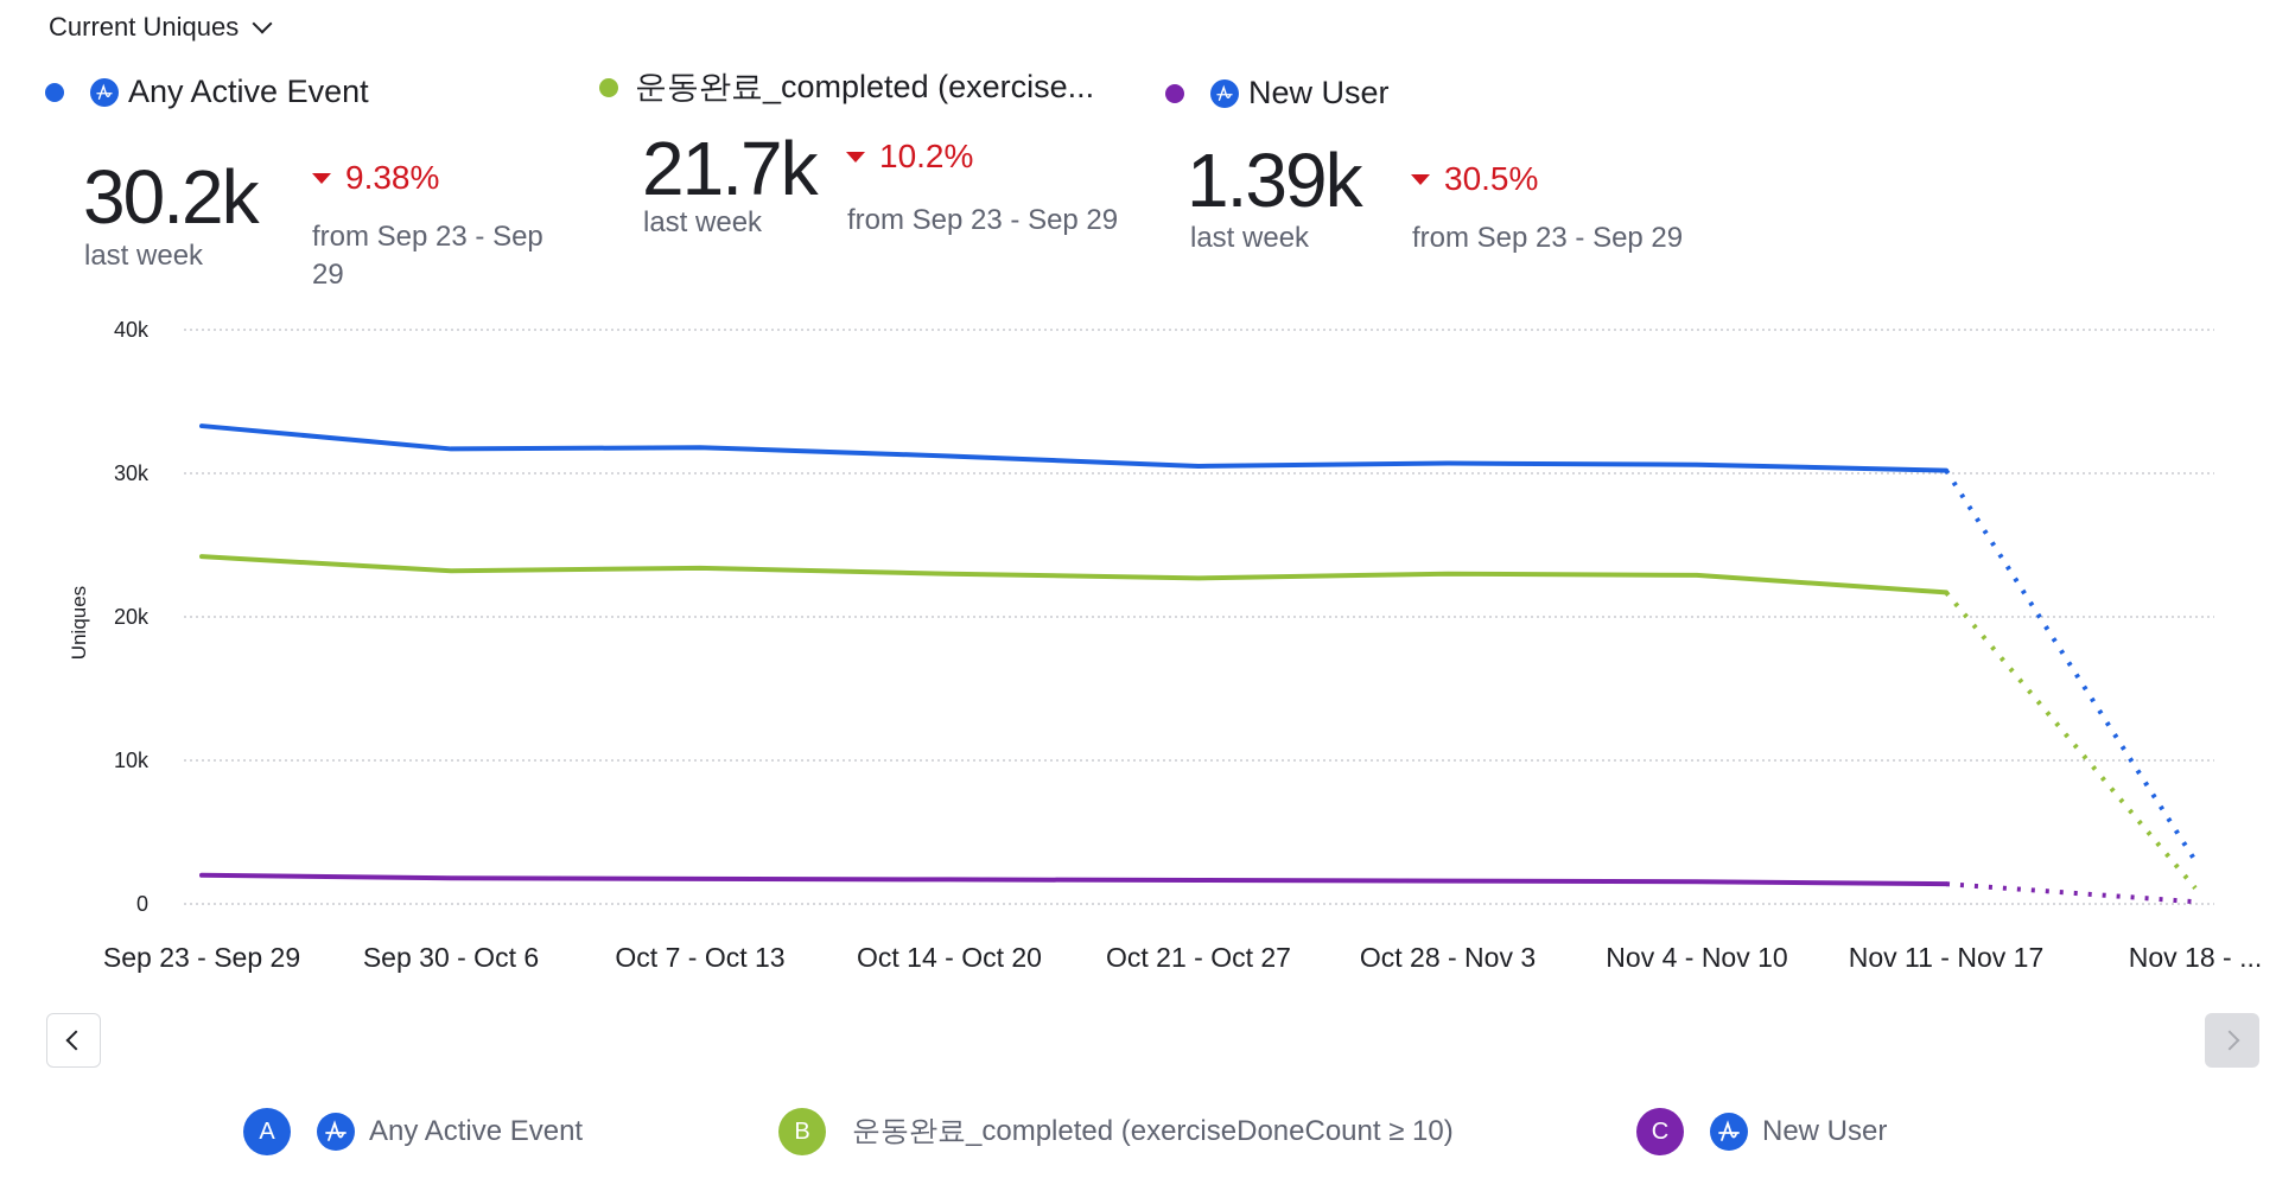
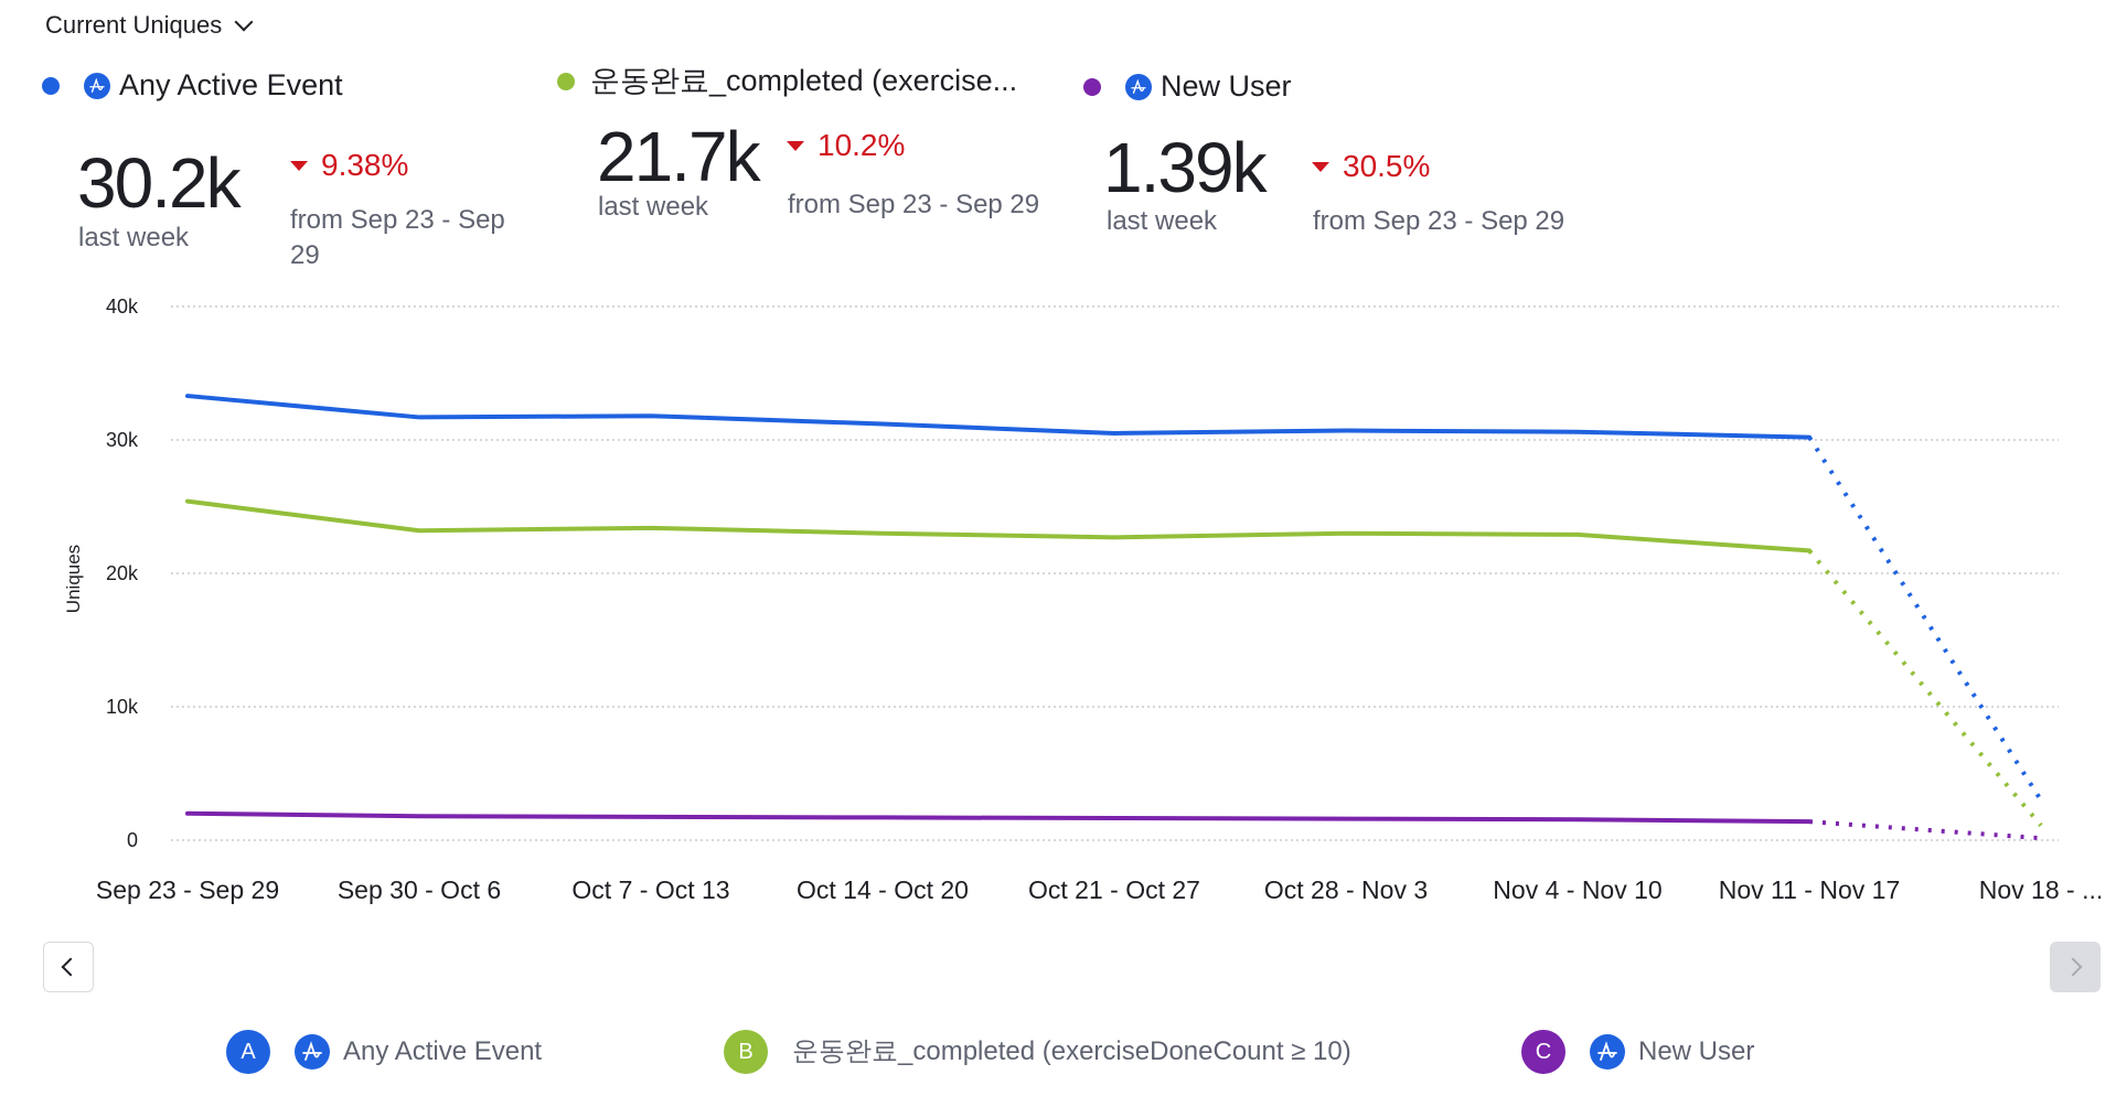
운동완료_completed (exerciseDoneCount ≥ 10)/Sep 23 - Sep 29: 24.2k -> 25.4k
